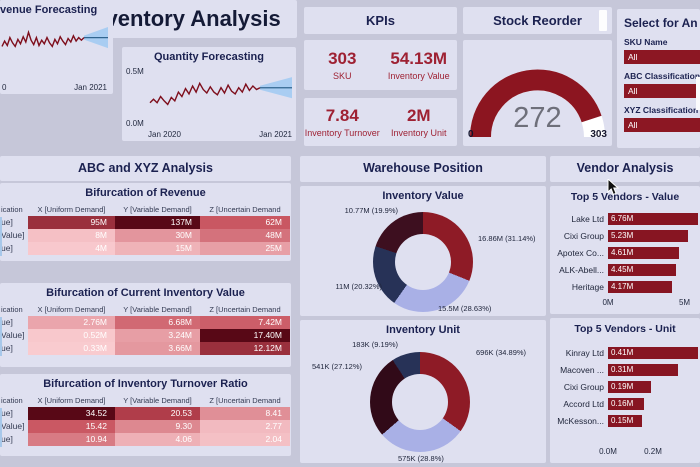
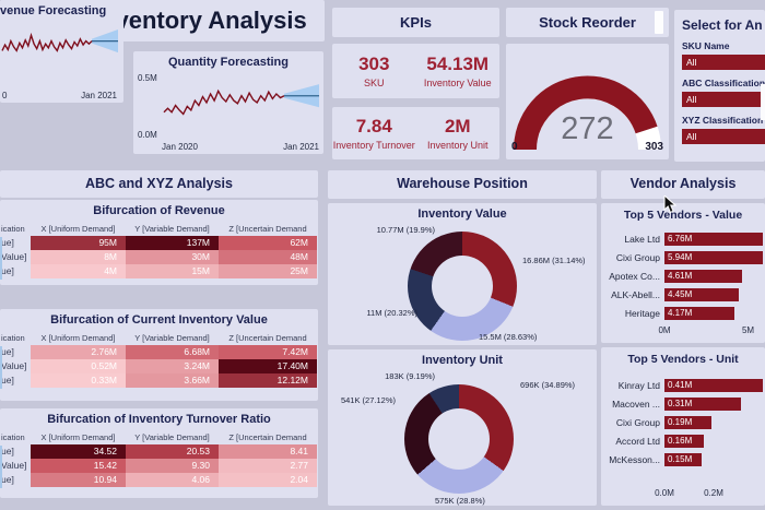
Top 5 Vendors - Value/Cixi Group: 5.23M -> 5.94M
